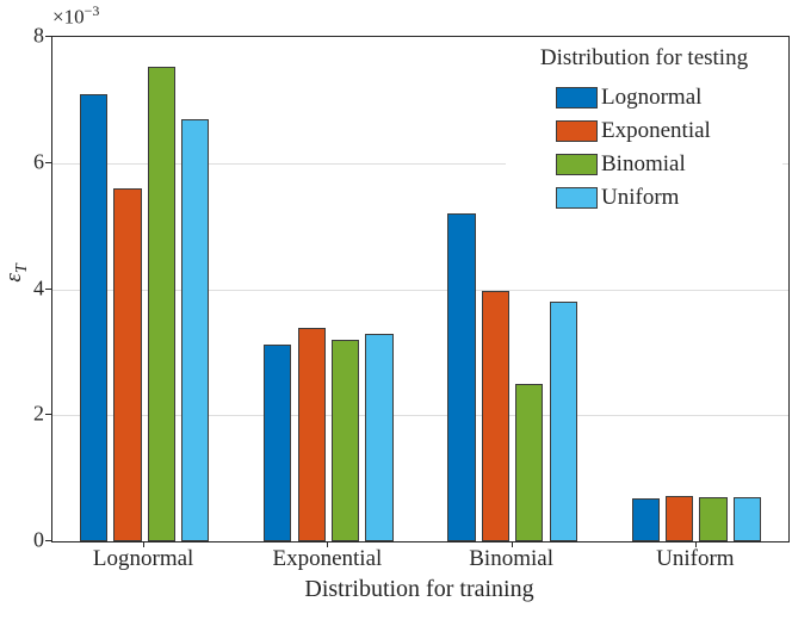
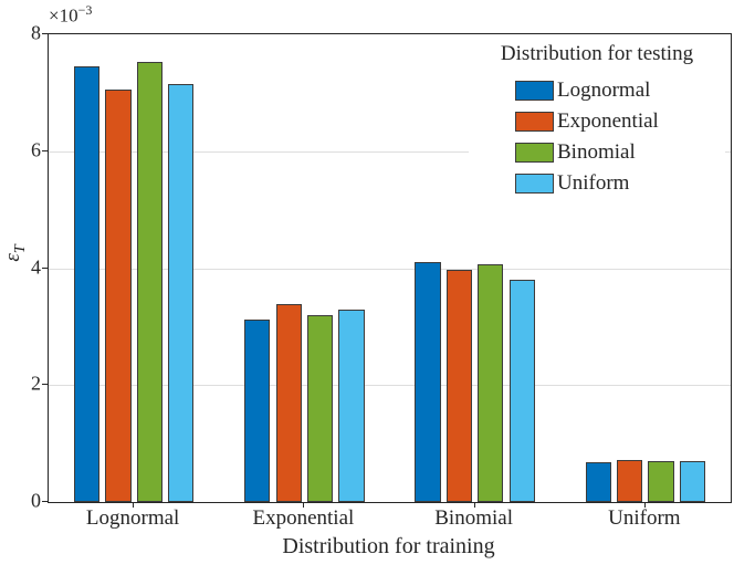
Lognormal/Lognormal: 7.1 -> 7.5
Exponential/Lognormal: 5.6 -> 7.0
Uniform/Lognormal: 6.7 -> 7.1
Lognormal/Binomial: 5.2 -> 4.1
Binomial/Binomial: 2.5 -> 4.1
